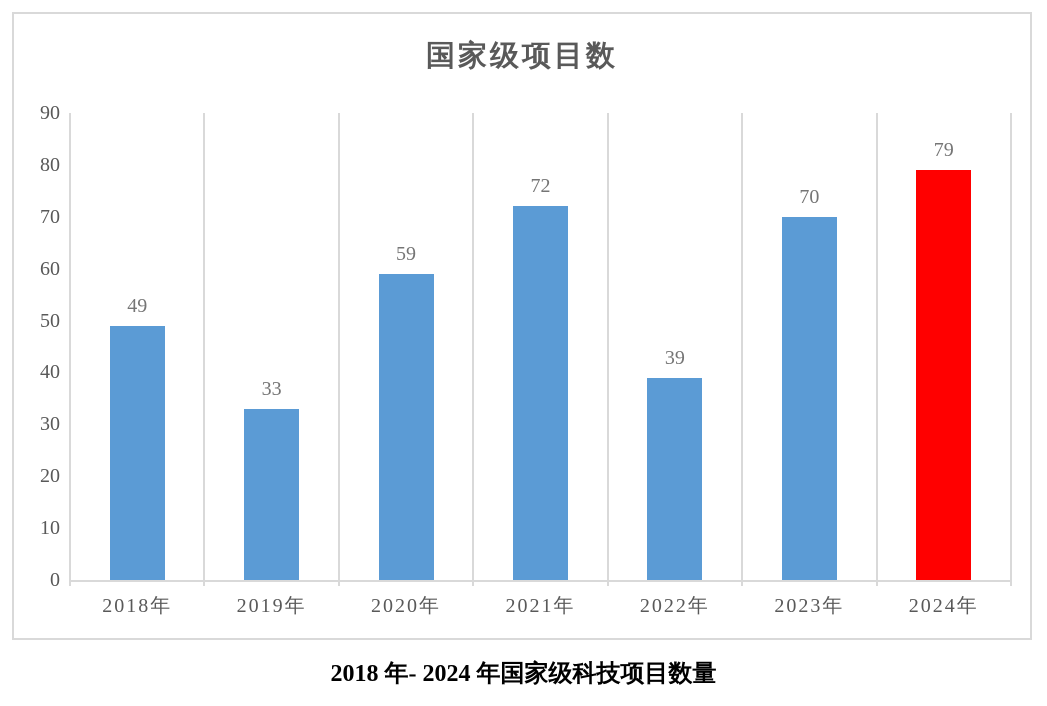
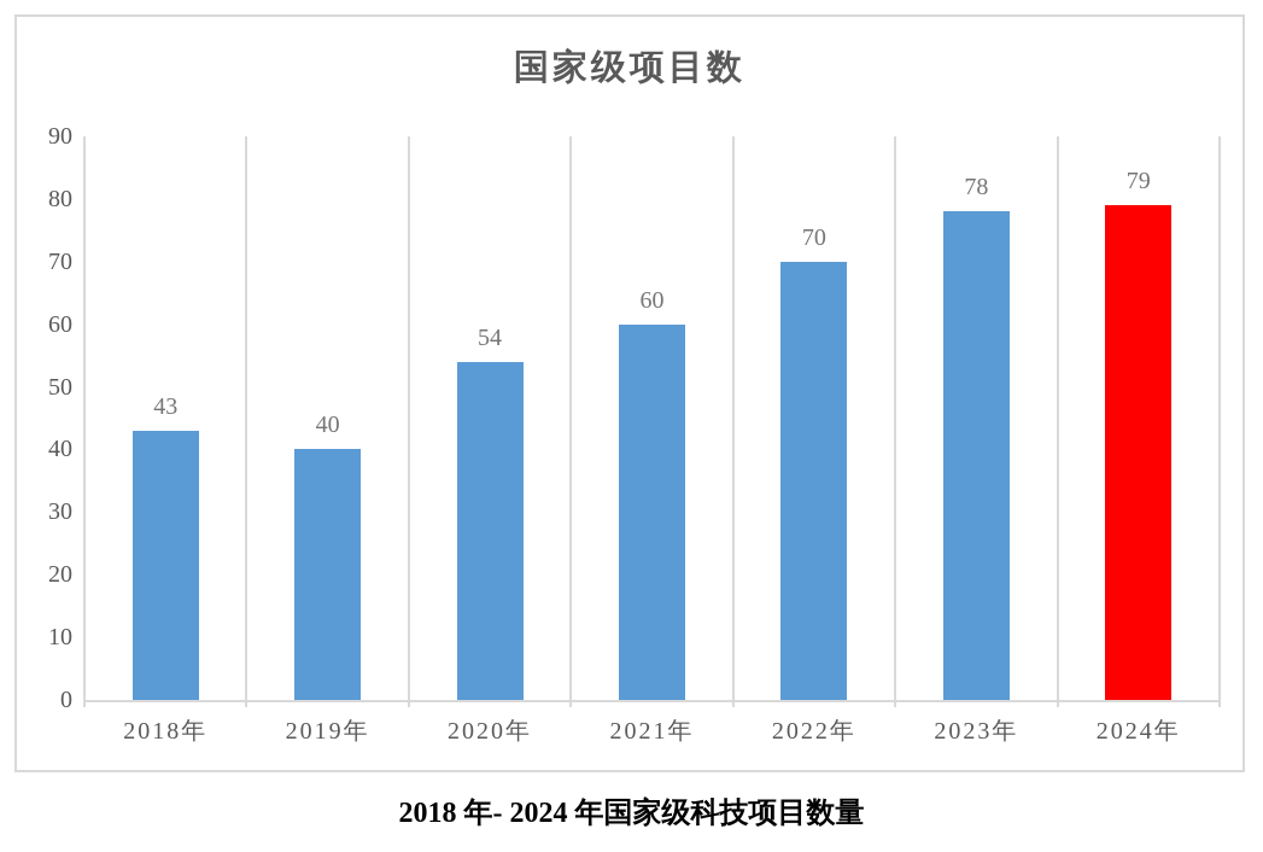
2018年: 49 -> 43
2019年: 33 -> 40
2020年: 59 -> 54
2021年: 72 -> 60
2022年: 39 -> 70
2023年: 70 -> 78
